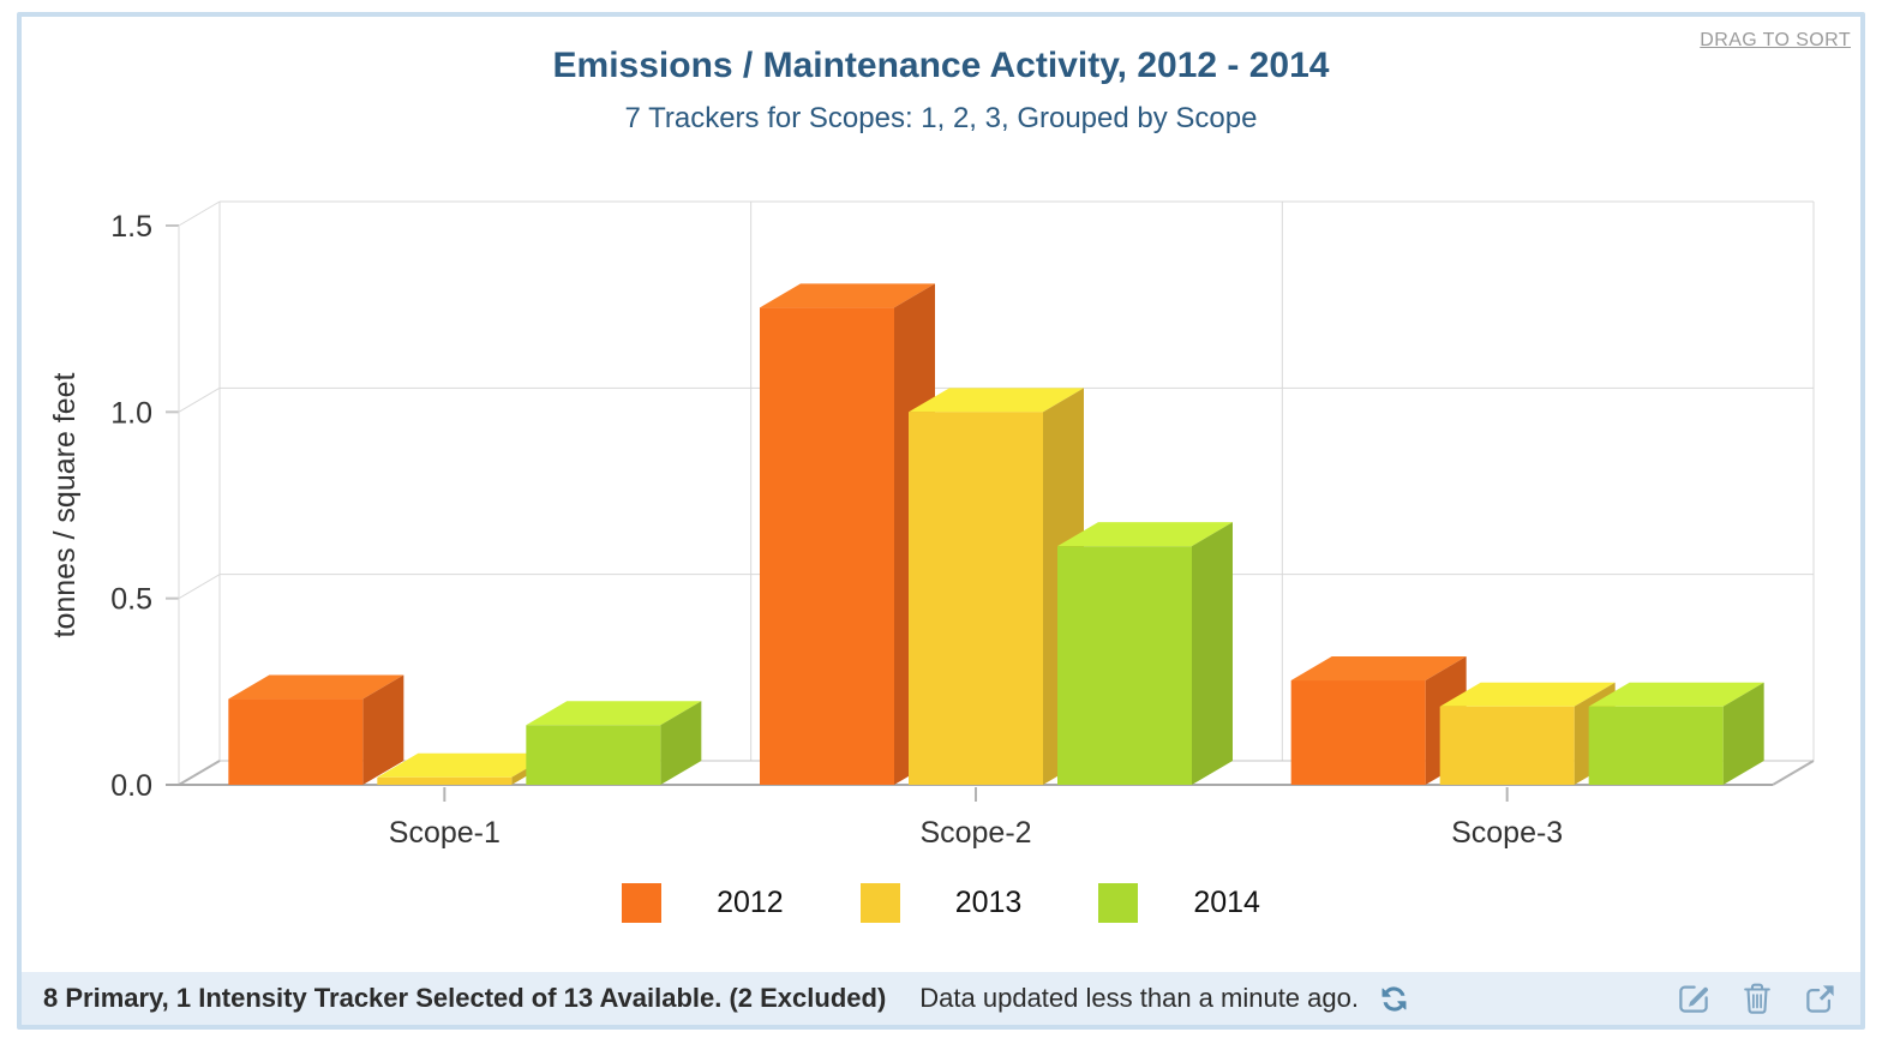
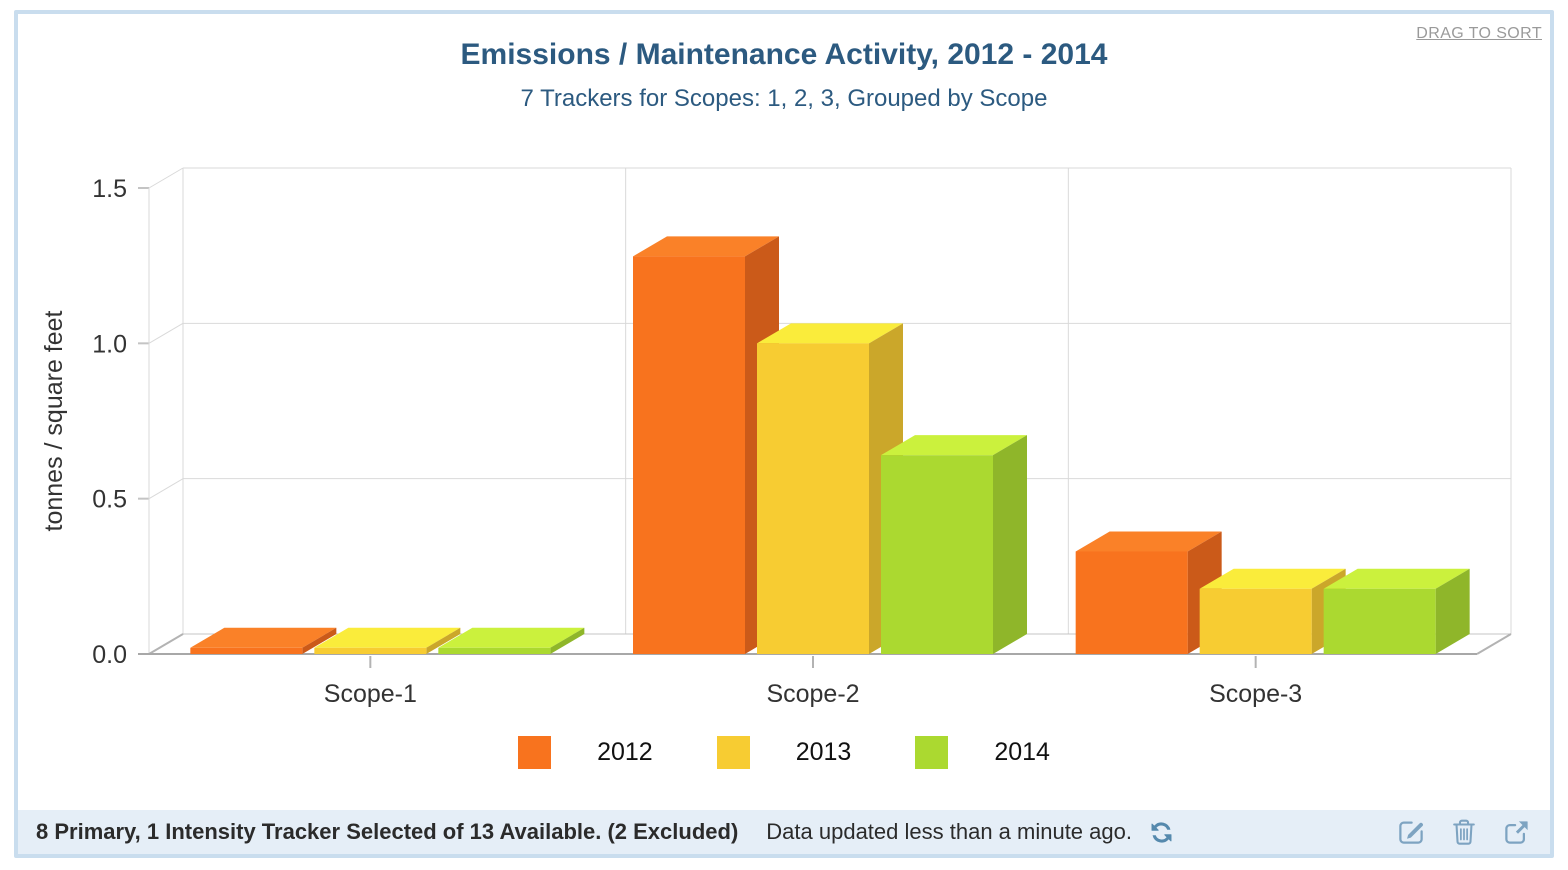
2012/Scope-1: 0.23 -> 0.02
2014/Scope-1: 0.16 -> 0.02
2012/Scope-3: 0.28 -> 0.33
